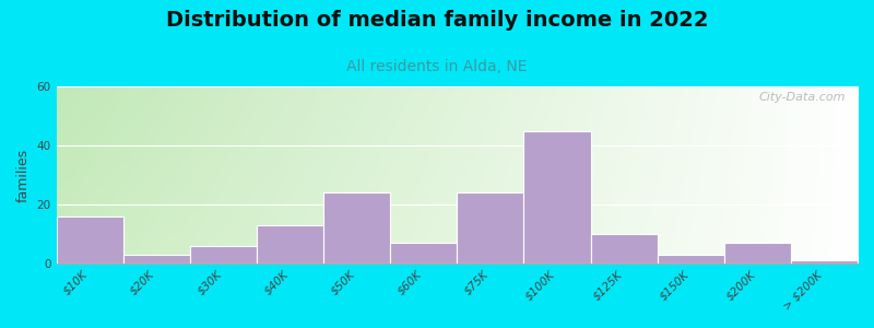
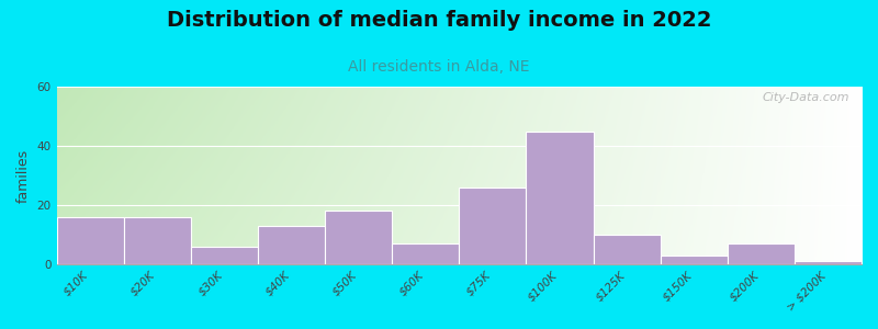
$20K: 3 -> 16
$50K: 24 -> 18
$75K: 24 -> 26
